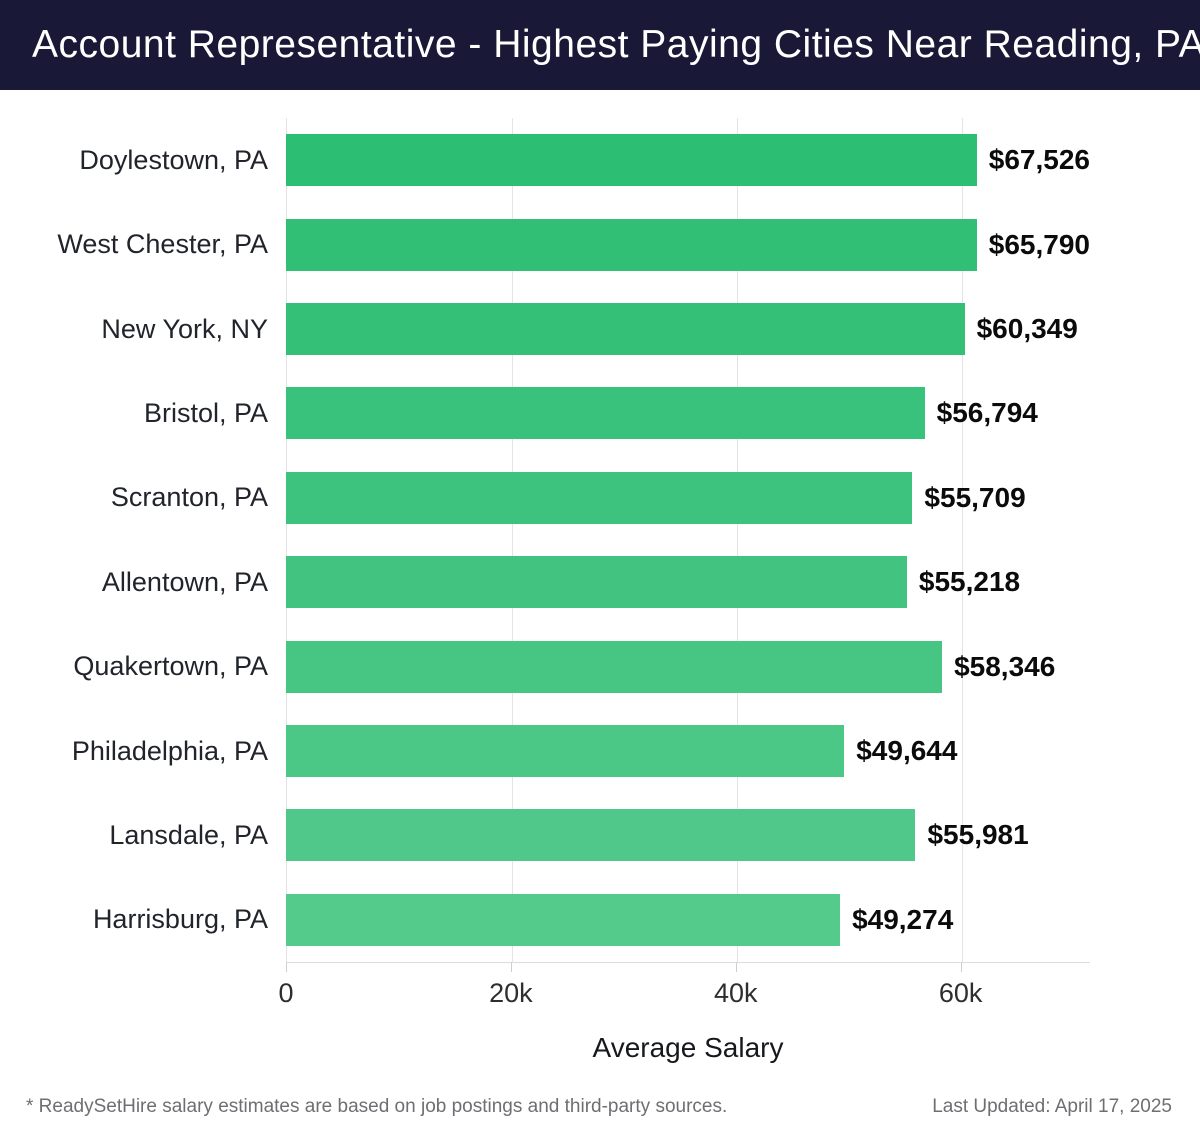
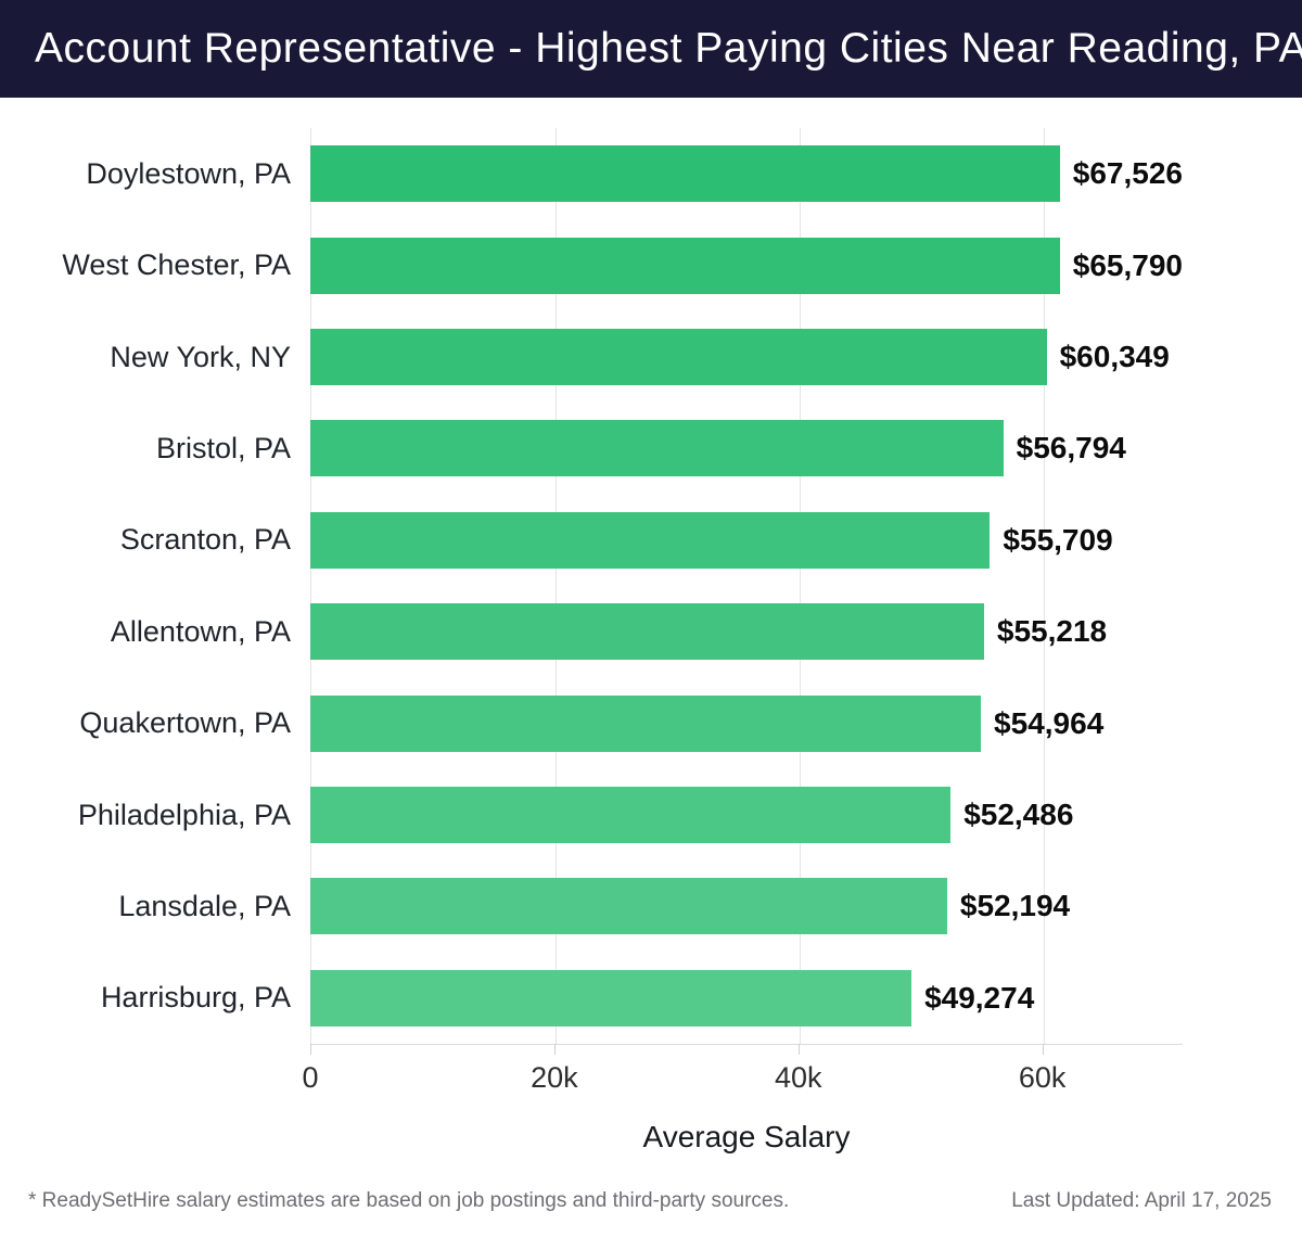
Quakertown, PA: $58,346 -> $54,964
Philadelphia, PA: $49,644 -> $52,486
Lansdale, PA: $55,981 -> $52,194
